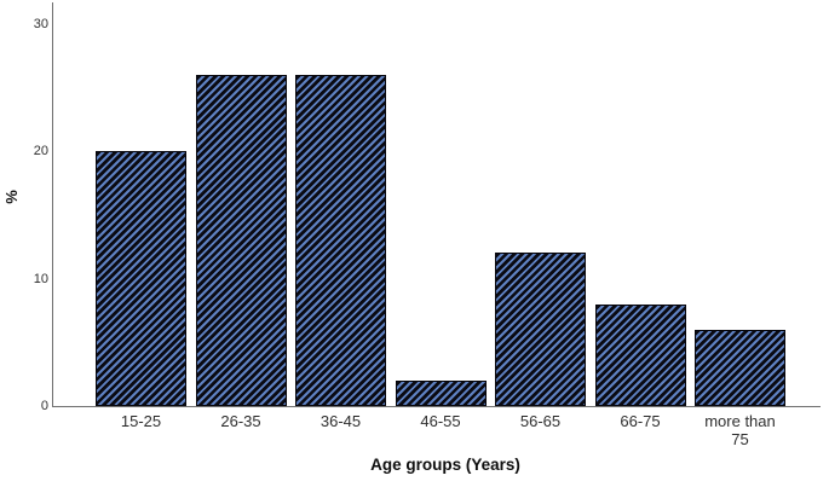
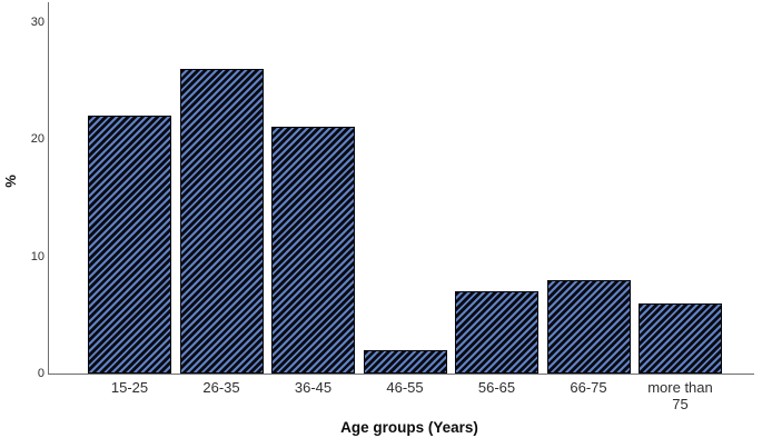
15-25: 20 -> 22
36-45: 26 -> 21
56-65: 12 -> 7
